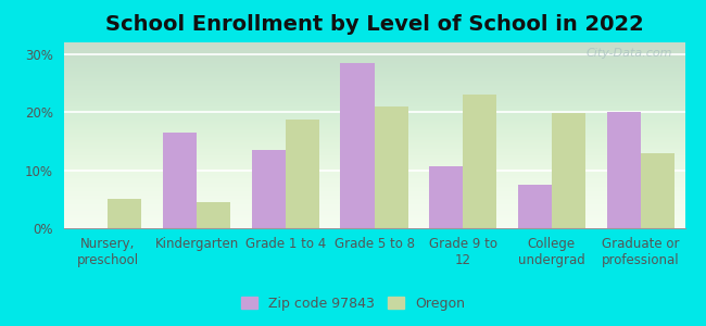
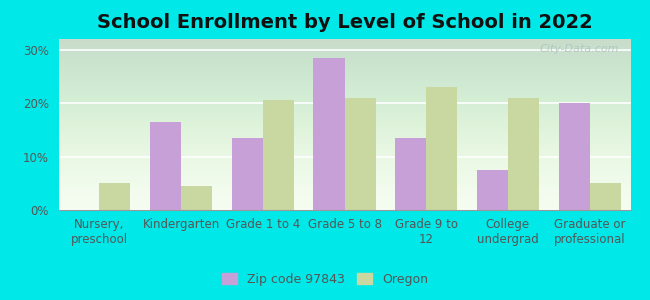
Oregon/Grade 1 to 4: 18.8% -> 20.5%
Zip code 97843/Grade 9 to 12: 10.6% -> 13.5%
Oregon/College undergrad: 19.8% -> 21.0%
Oregon/Graduate or professional: 13.0% -> 5.0%
